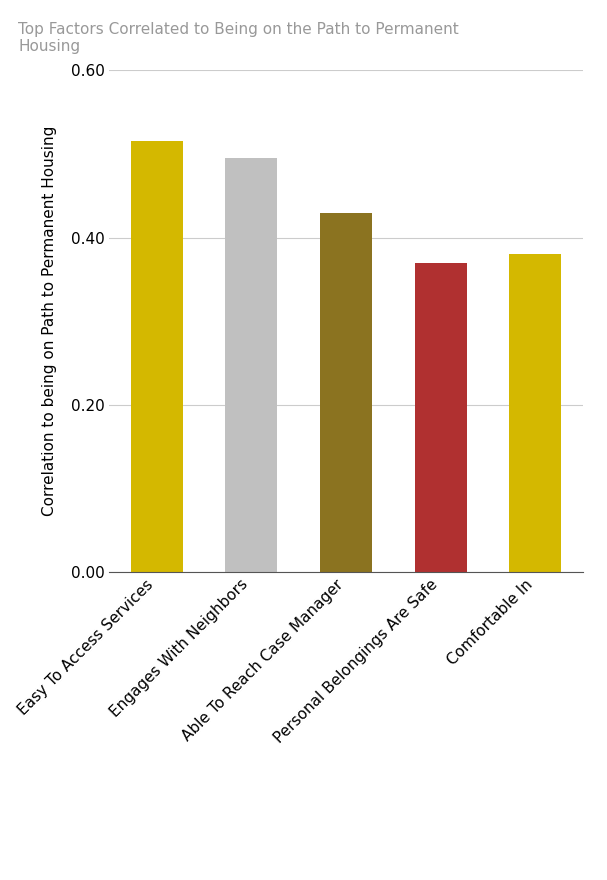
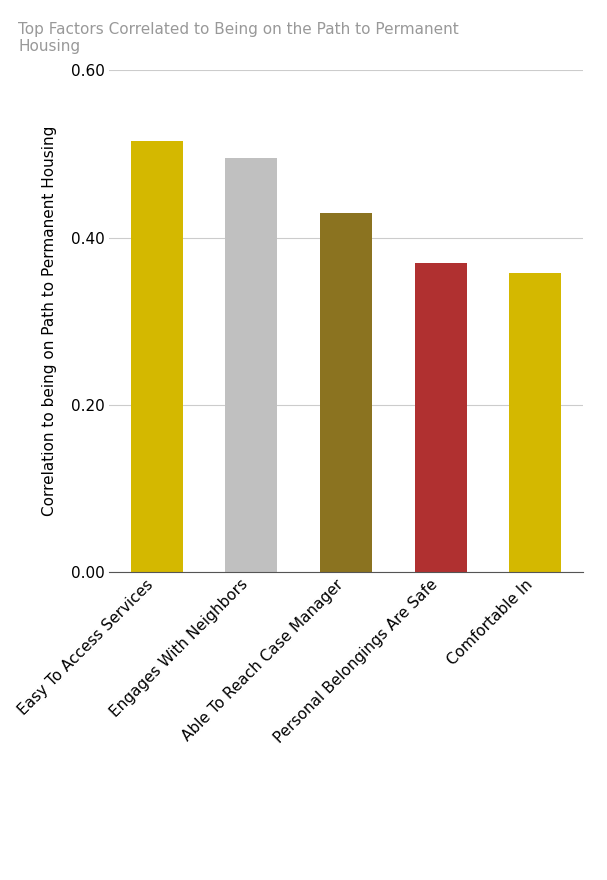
Comfortable In: 0.380 -> 0.358
